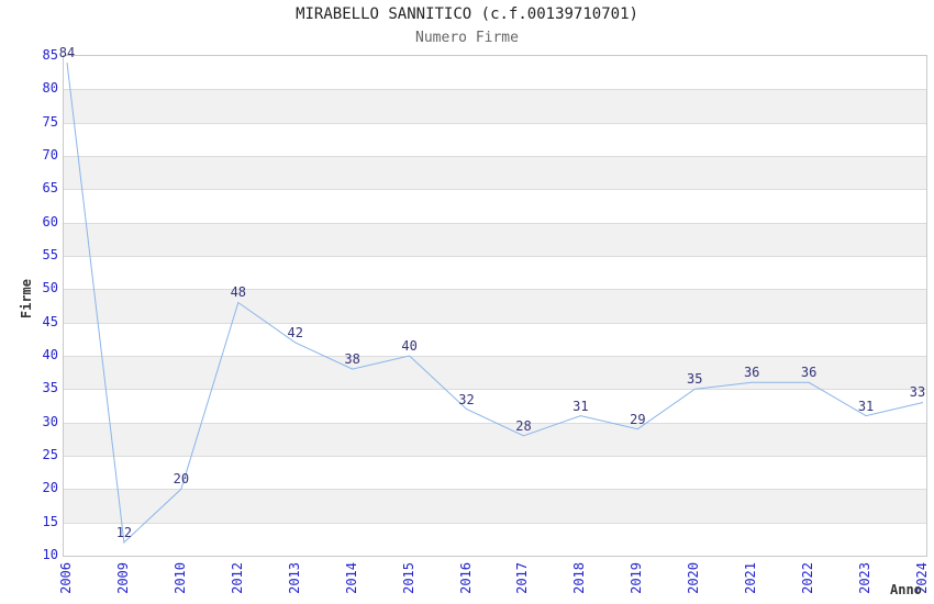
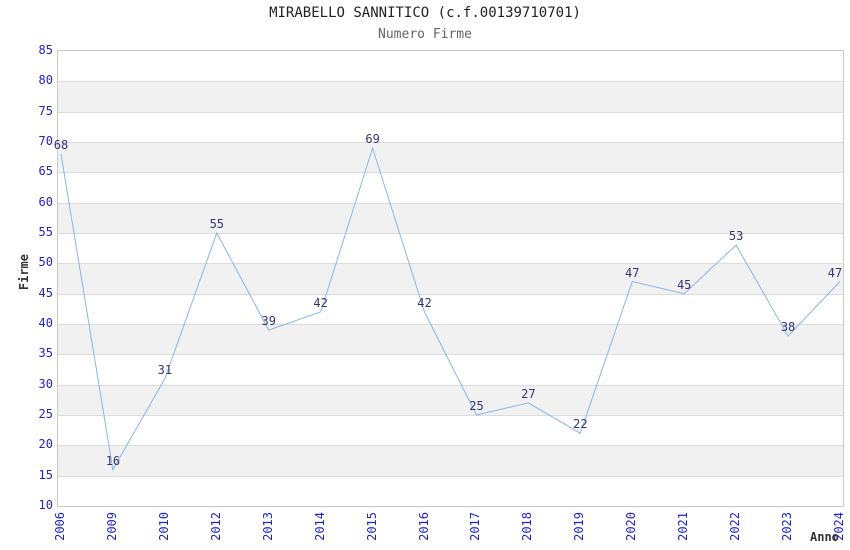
2006: 84 -> 68
2009: 12 -> 16
2010: 20 -> 31
2012: 48 -> 55
2013: 42 -> 39
2014: 38 -> 42
2015: 40 -> 69
2016: 32 -> 42
2017: 28 -> 25
2018: 31 -> 27
2019: 29 -> 22
2020: 35 -> 47
2021: 36 -> 45
2022: 36 -> 53
2023: 31 -> 38
2024: 33 -> 47
